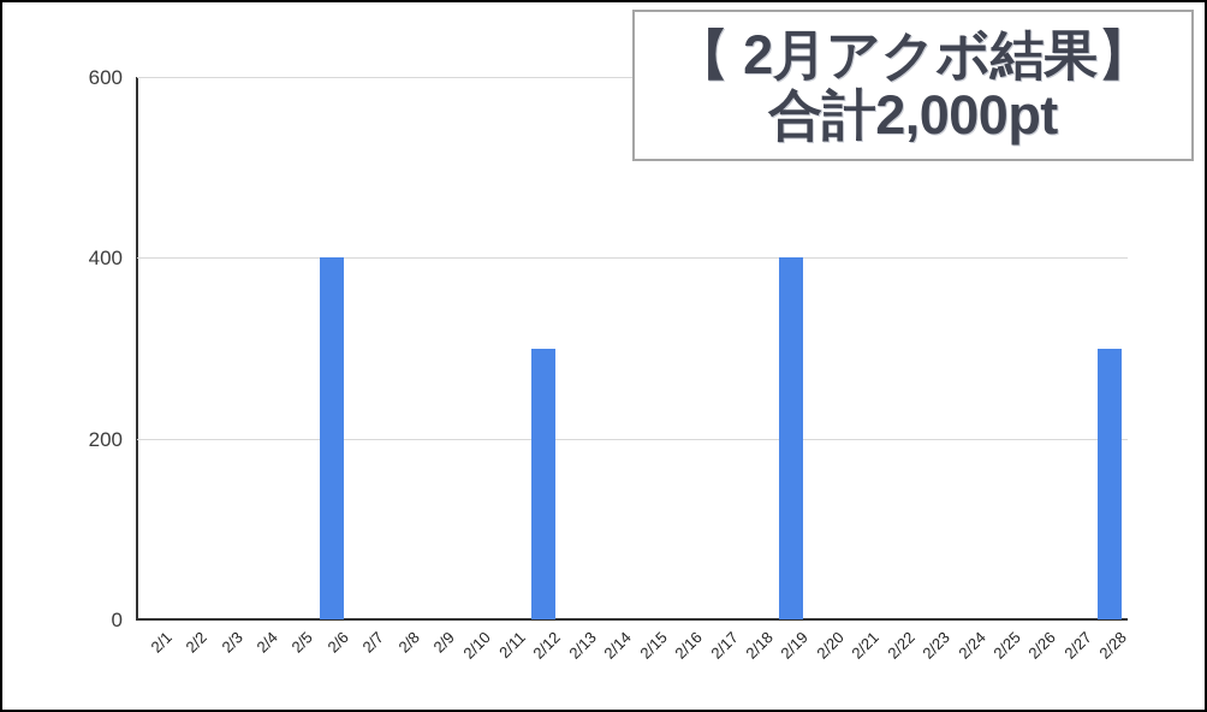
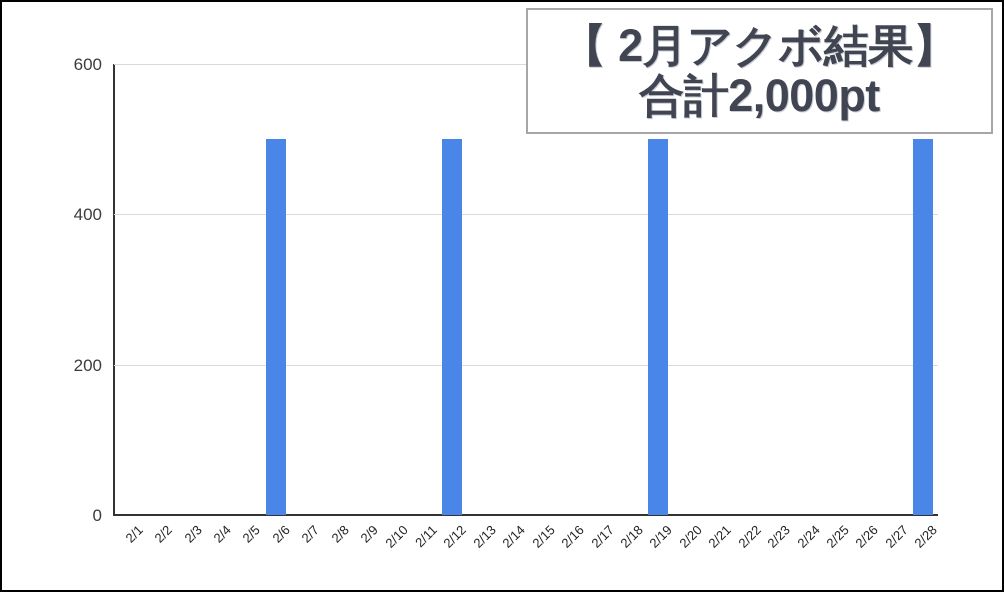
2/6: 400 -> 500
2/12: 300 -> 500
2/19: 400 -> 500
2/28: 300 -> 500
